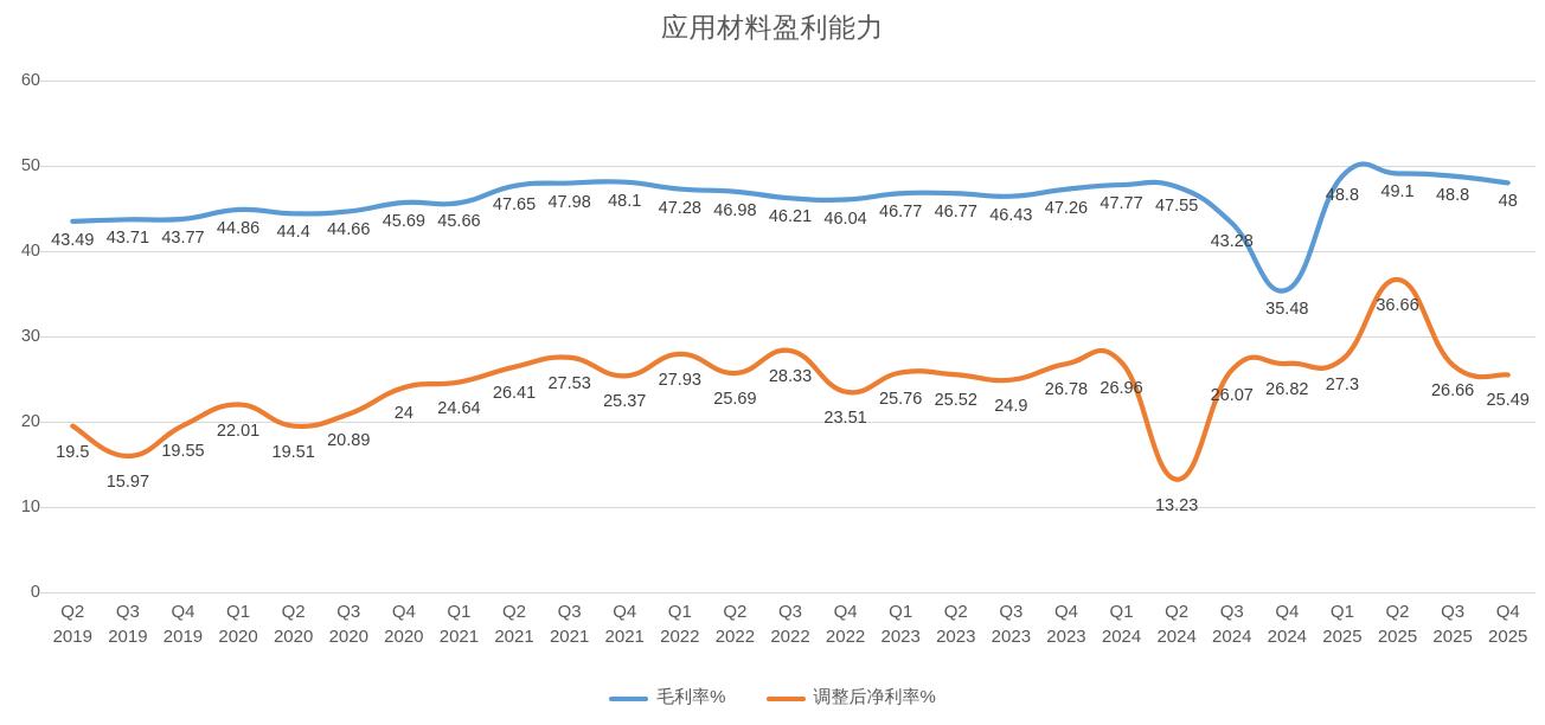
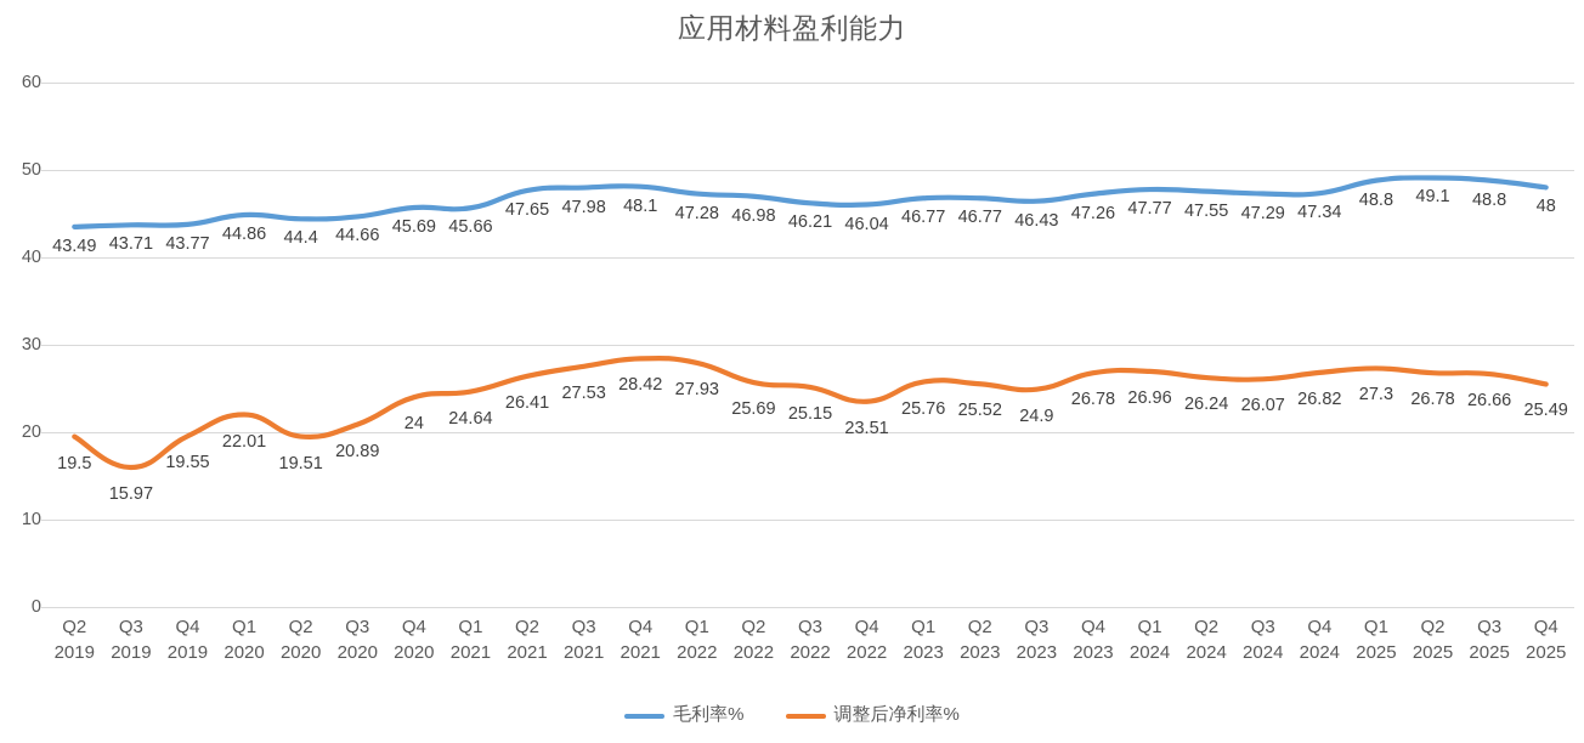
调整后净利率%/Q4 2021: 25.37 -> 28.42
调整后净利率%/Q3 2022: 28.33 -> 25.15
调整后净利率%/Q2 2024: 13.23 -> 26.24
毛利率%/Q3 2024: 43.28 -> 47.29
毛利率%/Q4 2024: 35.48 -> 47.34
调整后净利率%/Q2 2025: 36.66 -> 26.78
